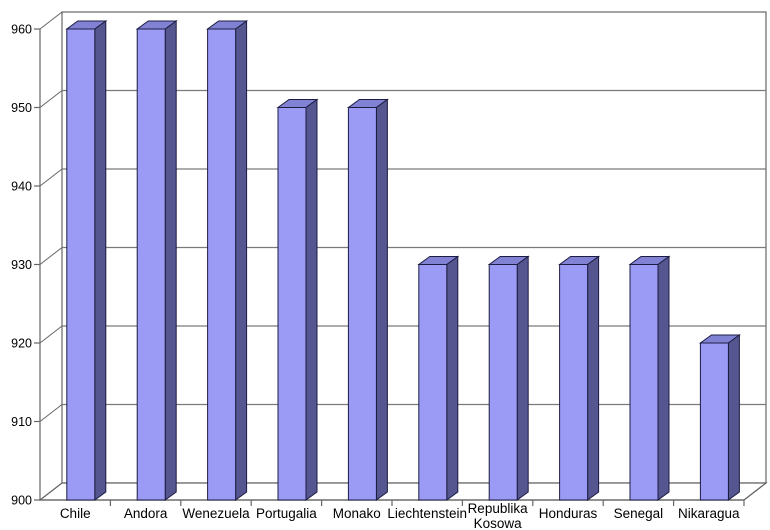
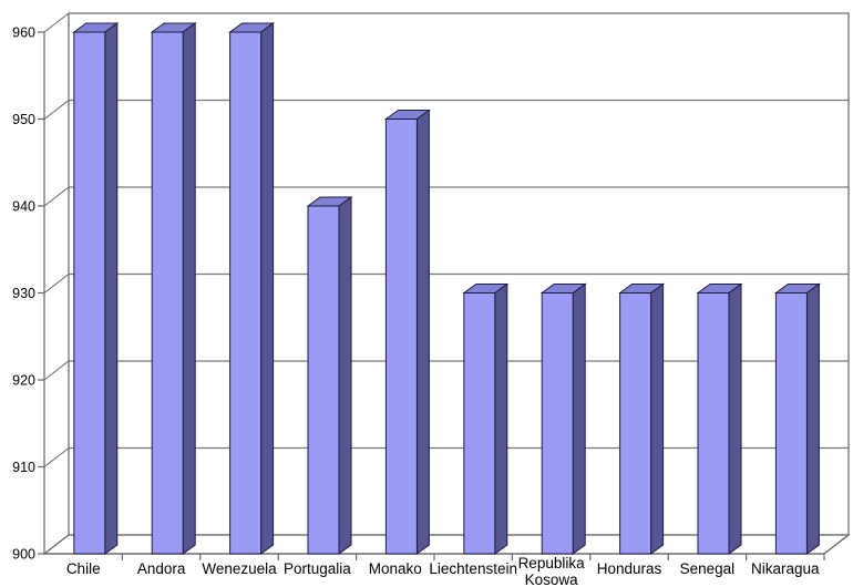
Portugalia: 950 -> 940
Nikaragua: 920 -> 930
